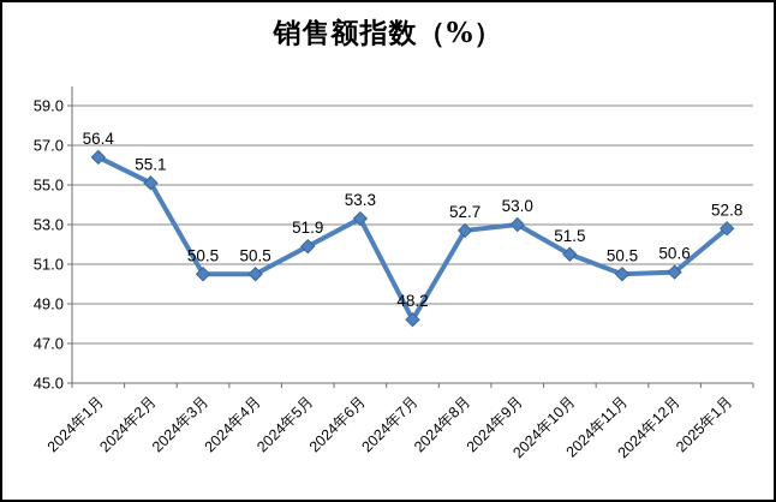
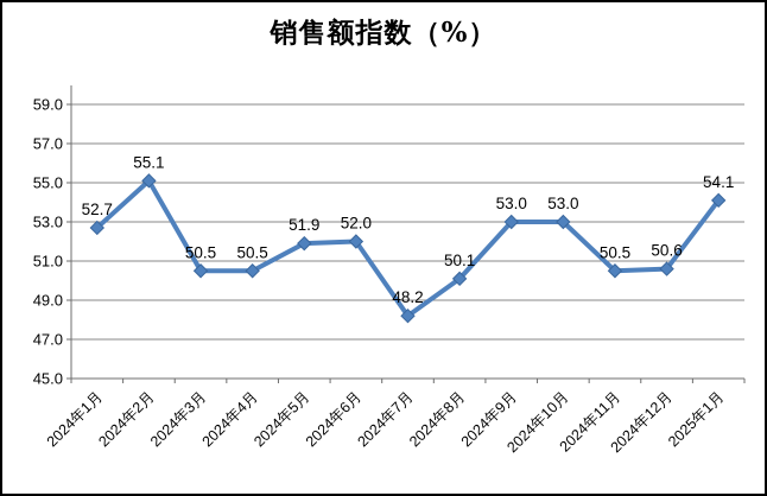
2024年1月: 56.4 -> 52.7
2024年6月: 53.3 -> 52.0
2024年8月: 52.7 -> 50.1
2024年10月: 51.5 -> 53.0
2025年1月: 52.8 -> 54.1
